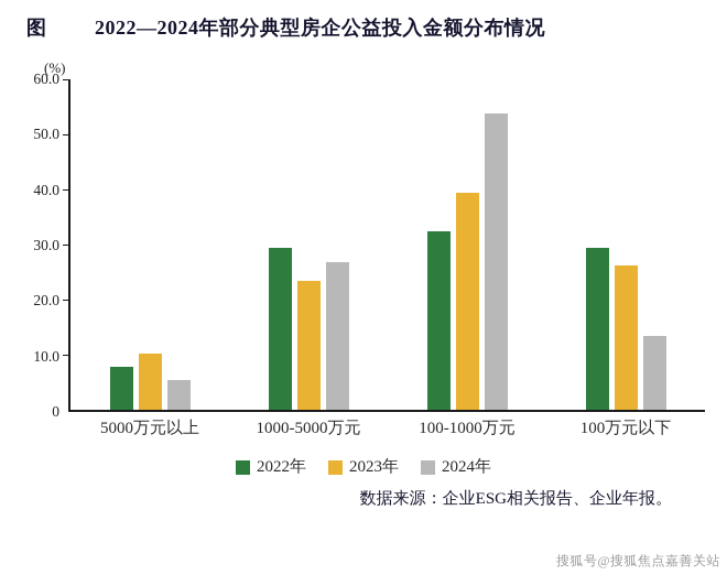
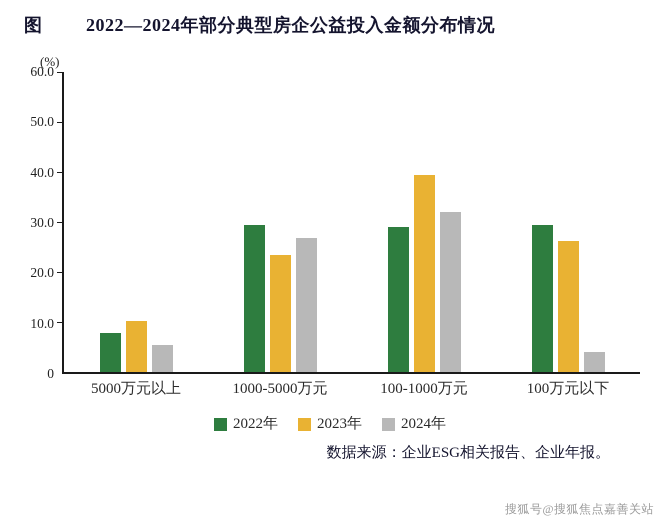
2022年/100-1000万元: 32 -> 29
2024年/100-1000万元: 54 -> 32
2024年/100万元以下: 13 -> 4
